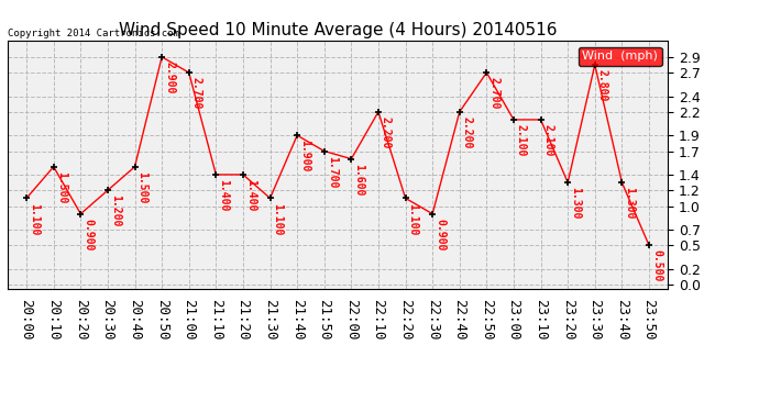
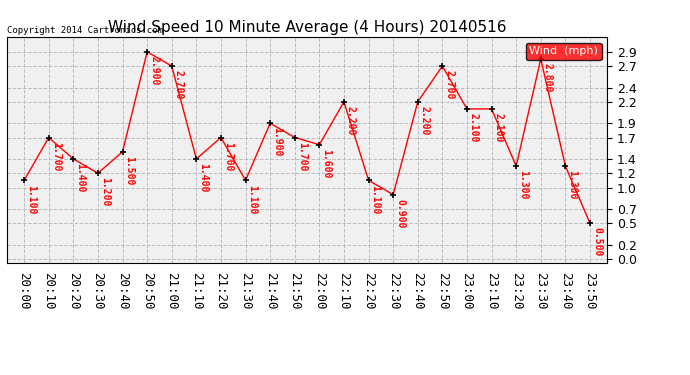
20:10: 1.500 -> 1.700
20:20: 0.900 -> 1.400
21:20: 1.400 -> 1.700
